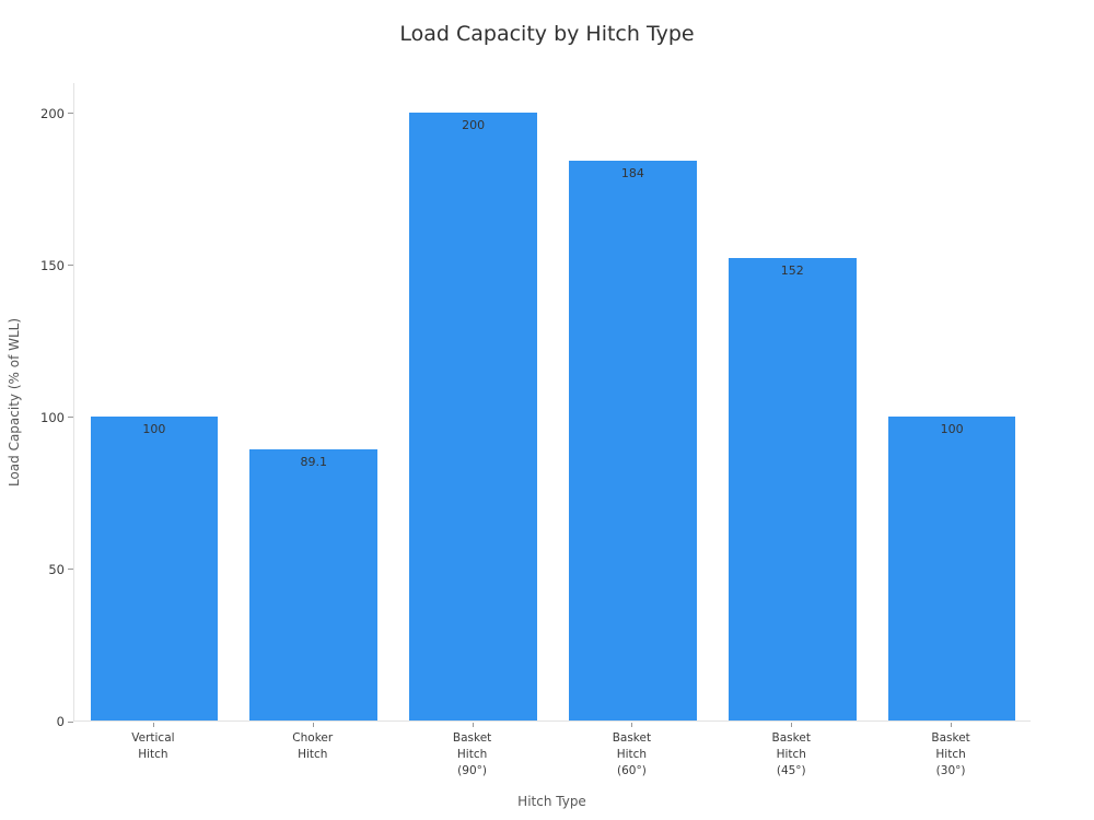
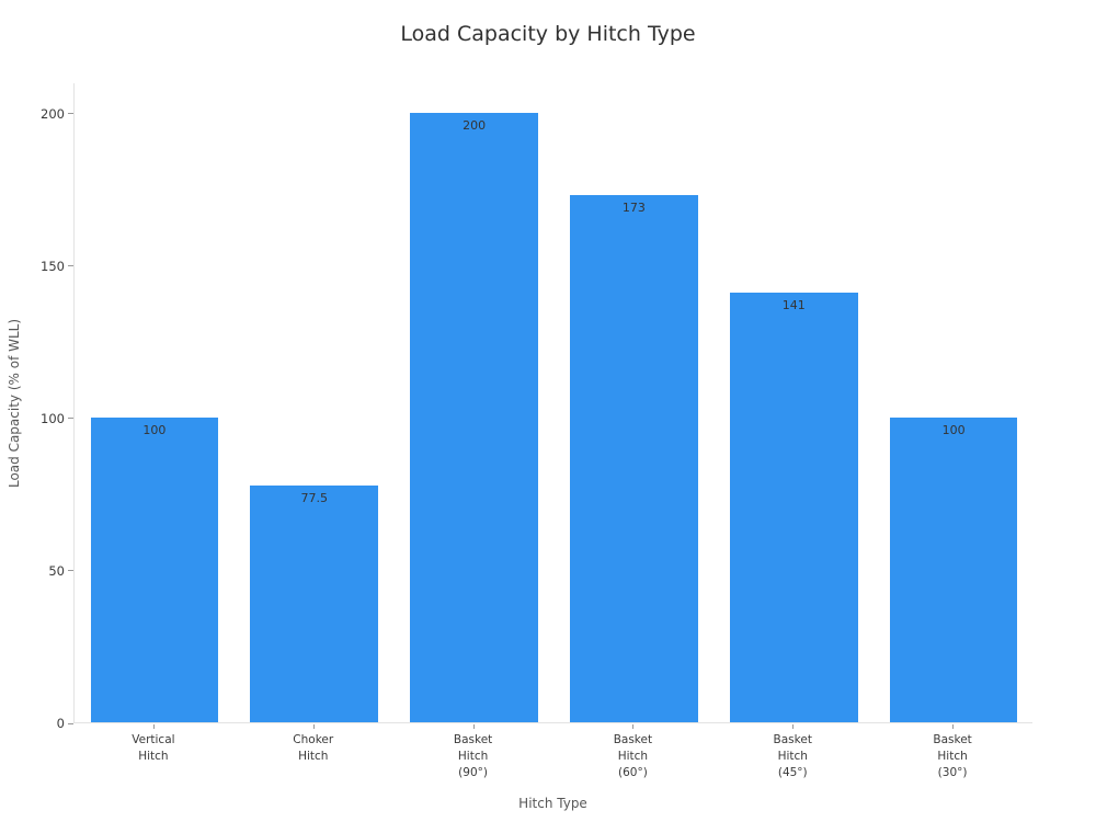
Choker Hitch: 89.1 -> 77.5
Basket Hitch (60°): 184 -> 173
Basket Hitch (45°): 152 -> 141
